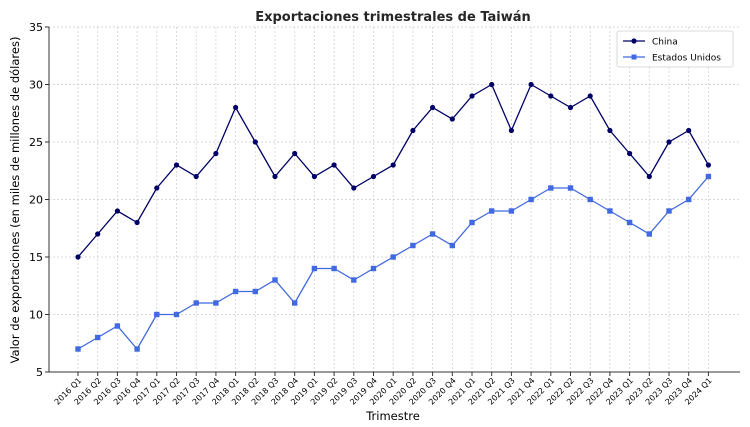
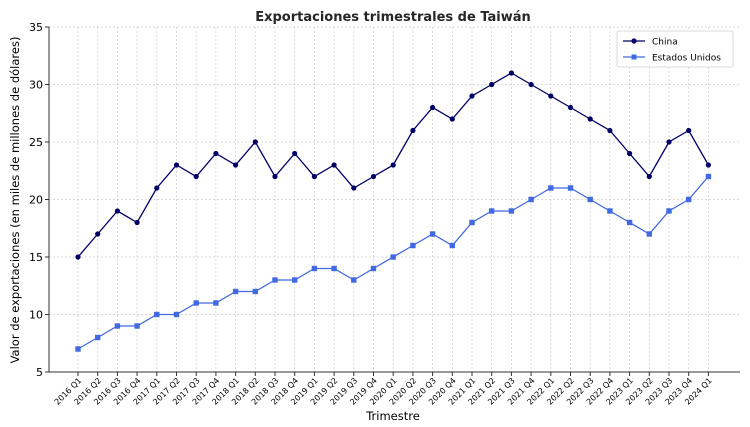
Estados Unidos/2016 Q4: 7 -> 9
China/2018 Q1: 28 -> 23
Estados Unidos/2018 Q4: 11 -> 13
China/2021 Q3: 26 -> 31
China/2022 Q3: 29 -> 27
